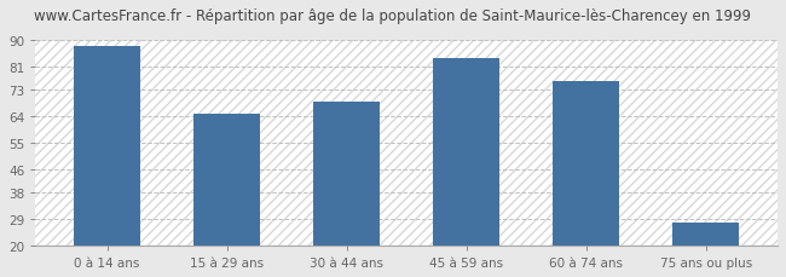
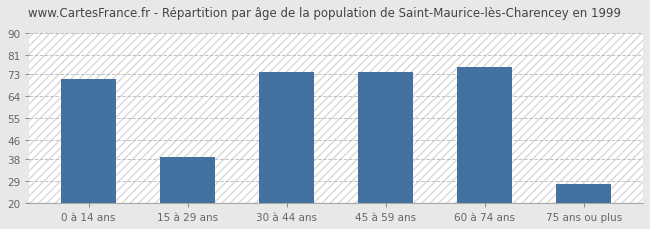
0 à 14 ans: 88 -> 71
15 à 29 ans: 65 -> 39
30 à 44 ans: 69 -> 74
45 à 59 ans: 84 -> 74
